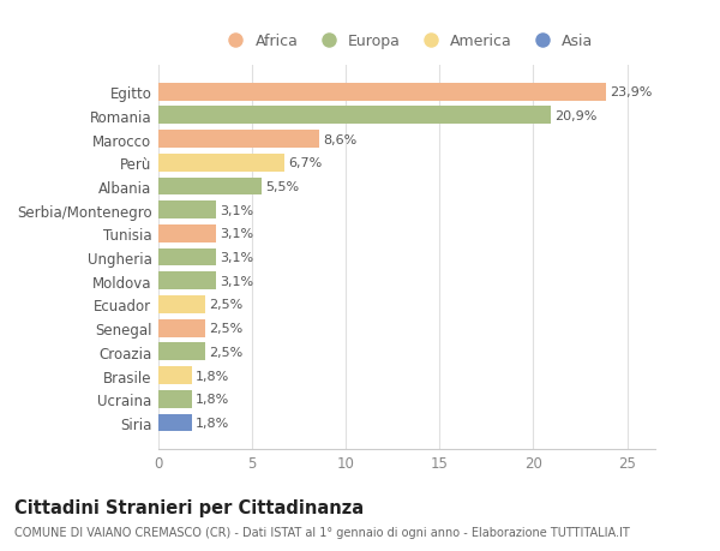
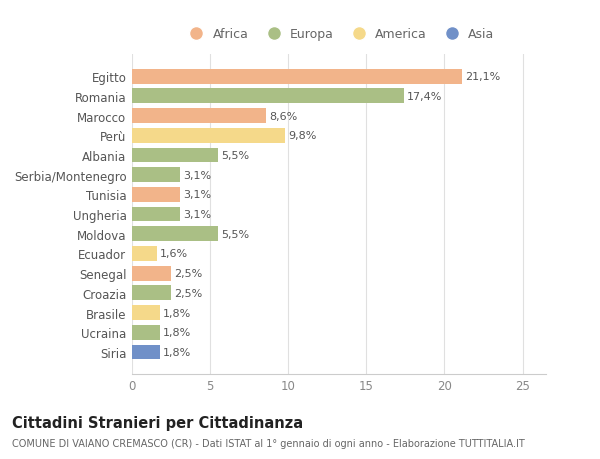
Egitto: 23,9% -> 21,1%
Romania: 20,9% -> 17,4%
Perù: 6,7% -> 9,8%
Moldova: 3,1% -> 5,5%
Ecuador: 2,5% -> 1,6%
